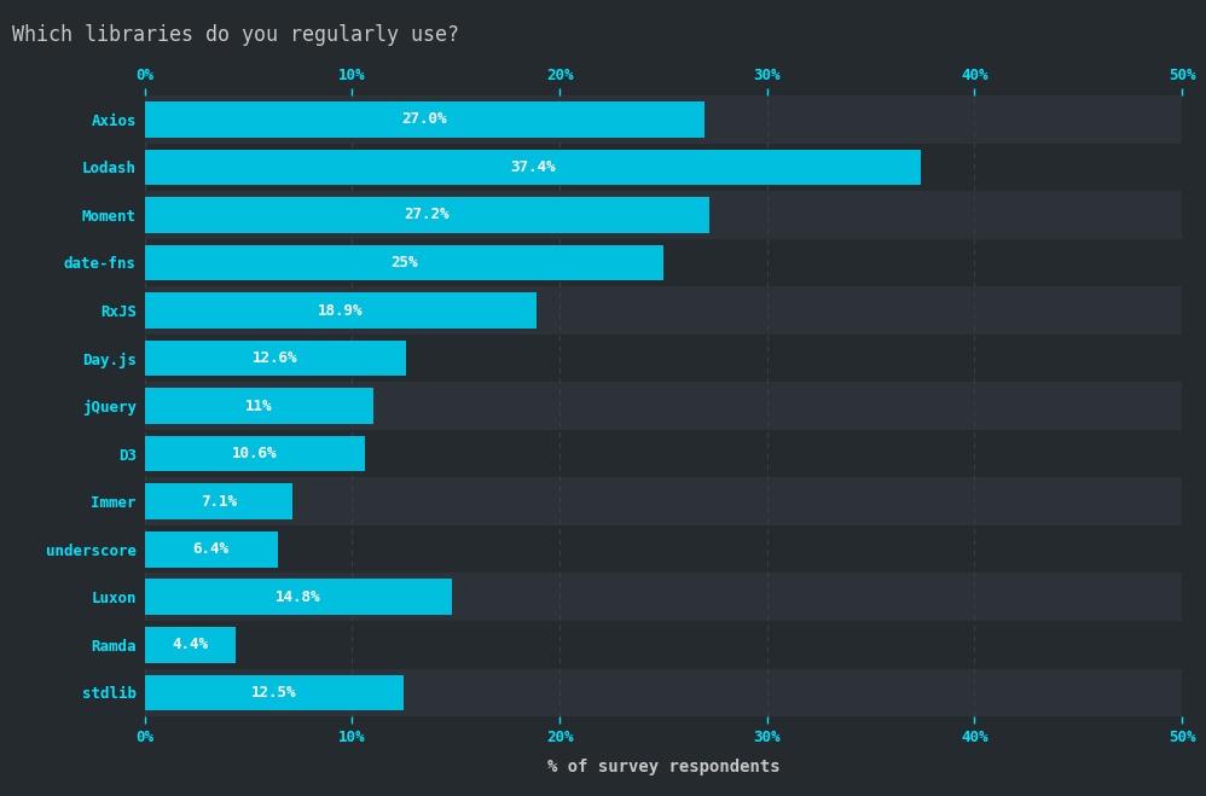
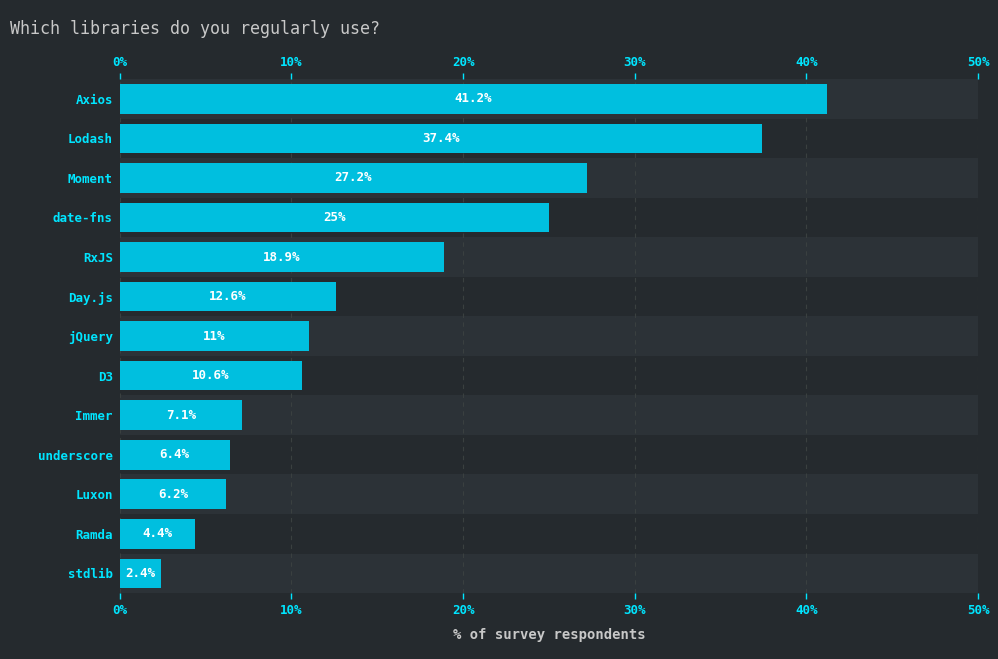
Axios: 27.0% -> 41.2%
Luxon: 14.8% -> 6.2%
stdlib: 12.5% -> 2.4%
